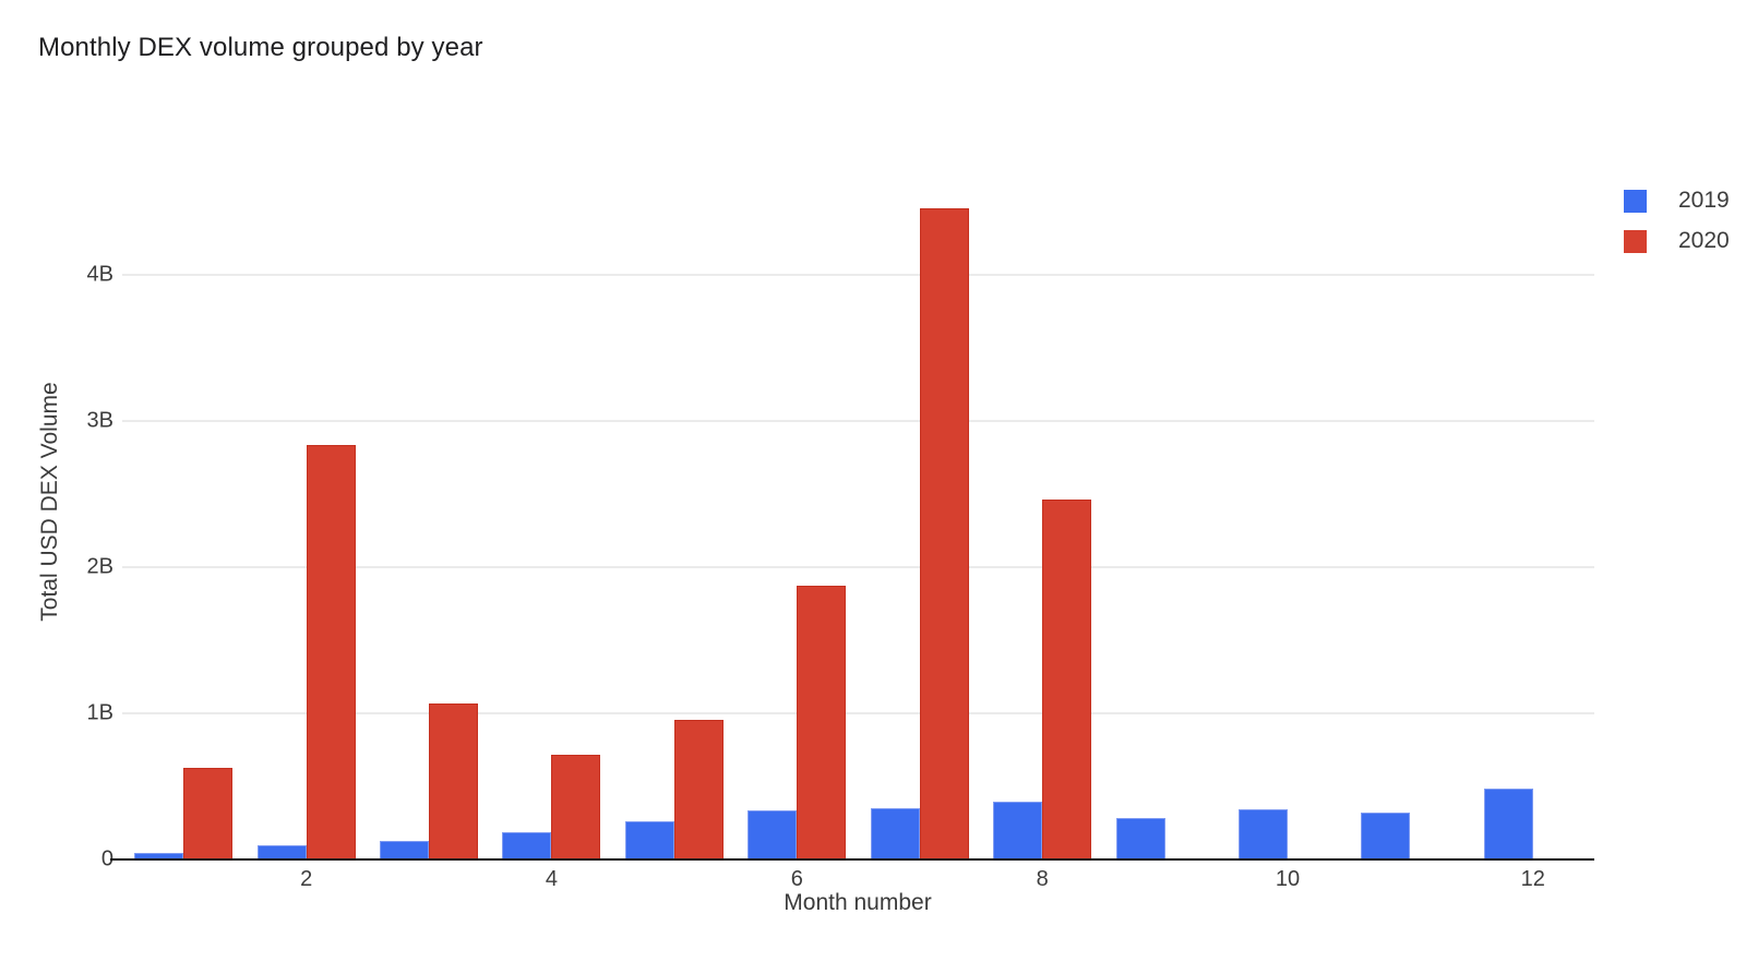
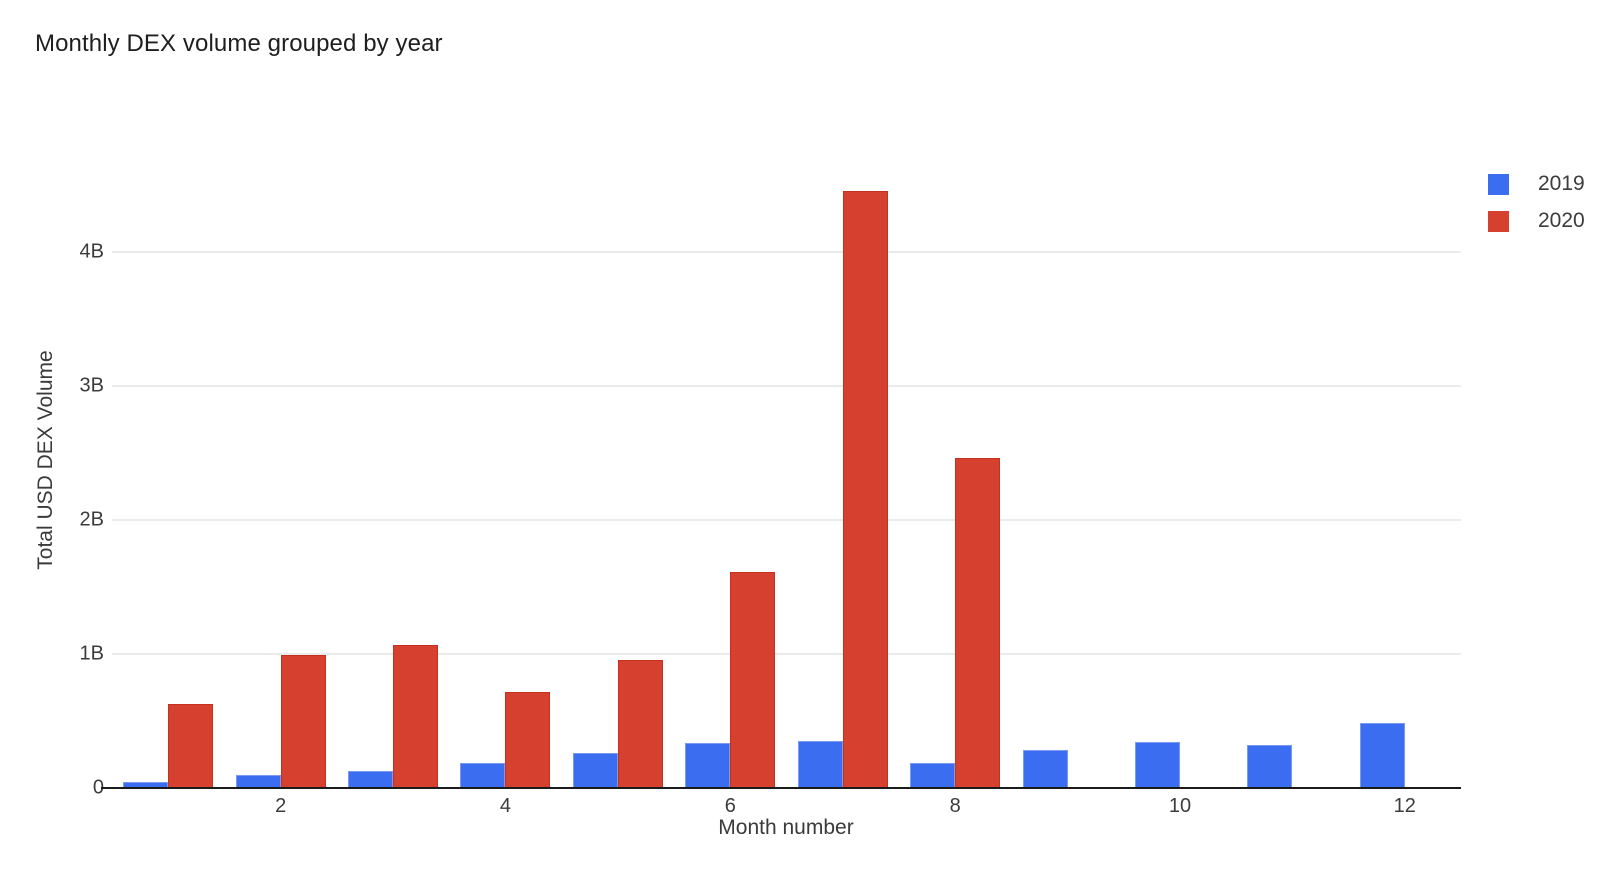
2020/2: 2.83B -> 0.99B
2020/6: 1.87B -> 1.61B
2019/8: 0.39B -> 0.18B
